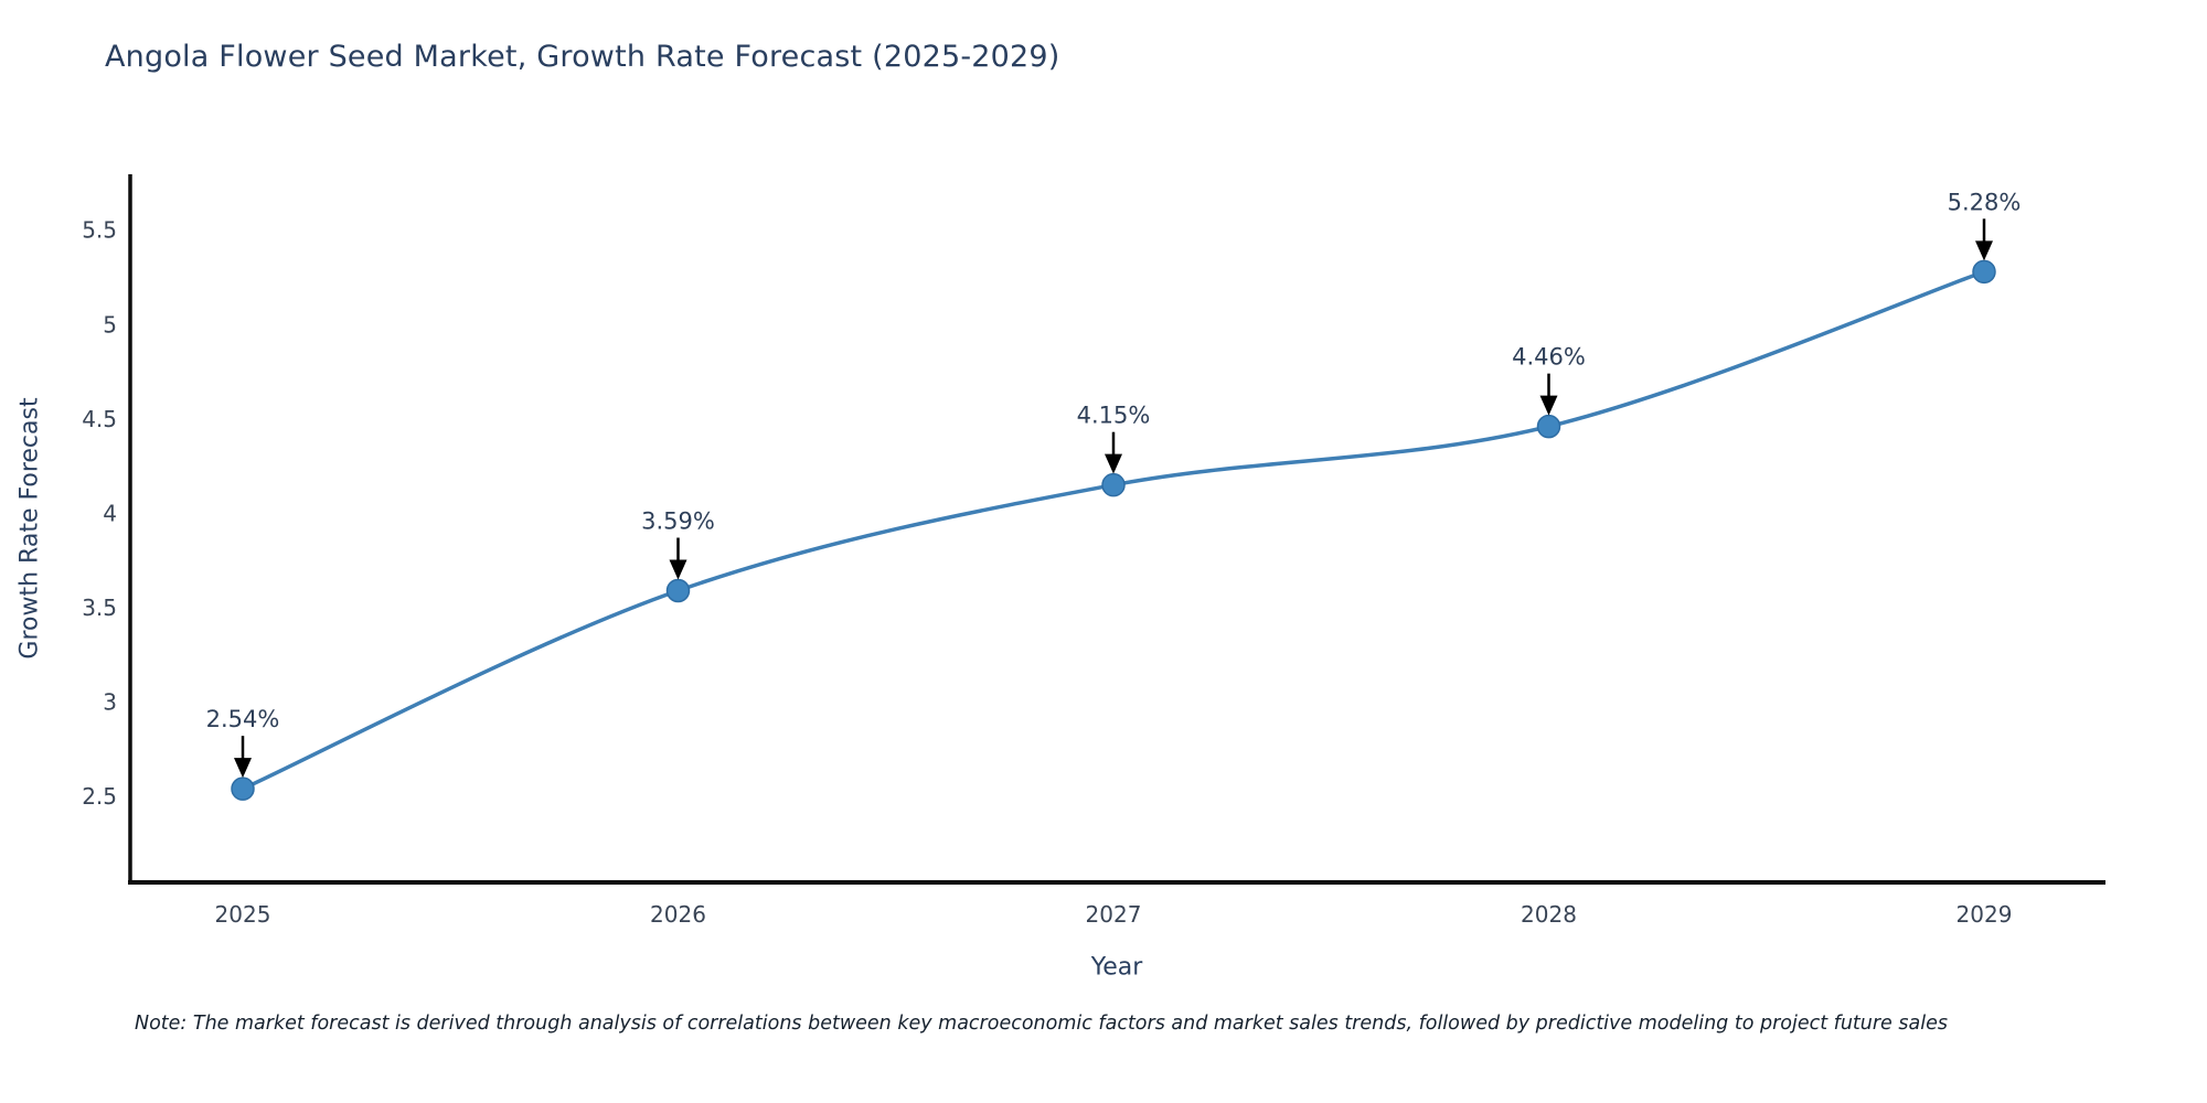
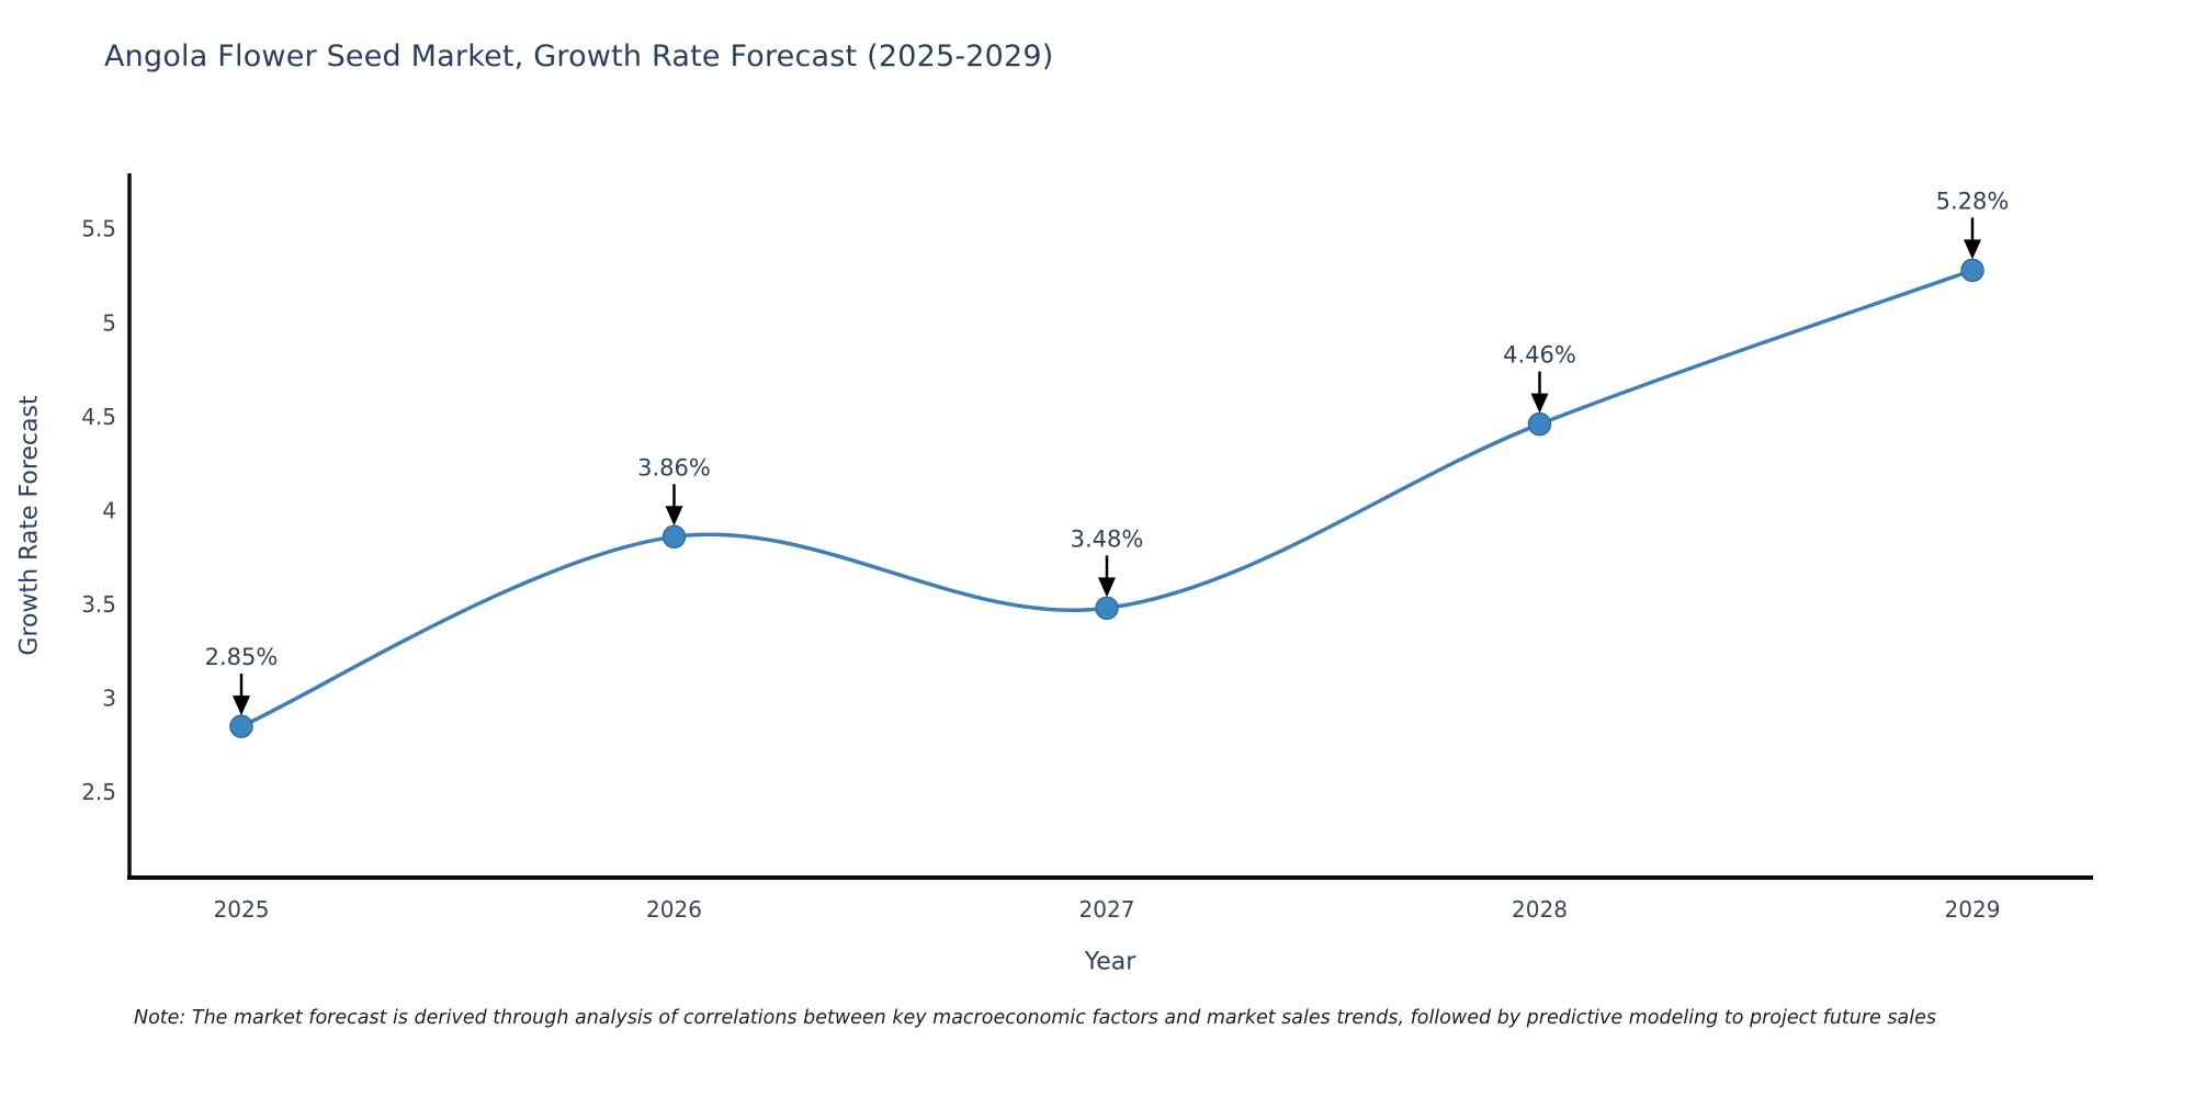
2025: 2.54% -> 2.85%
2026: 3.59% -> 3.86%
2027: 4.15% -> 3.48%
